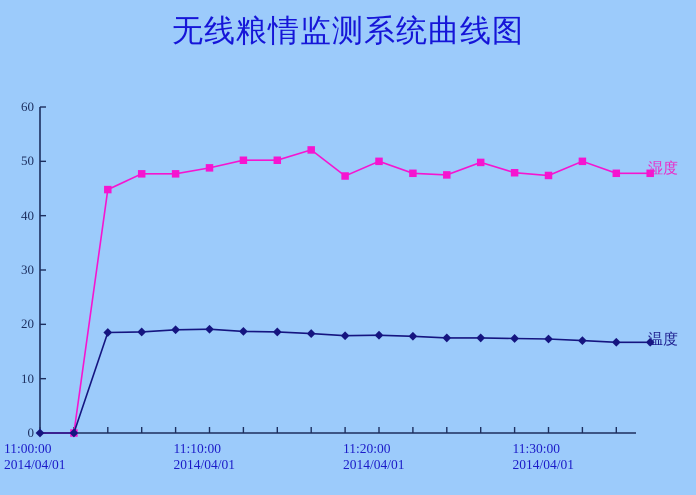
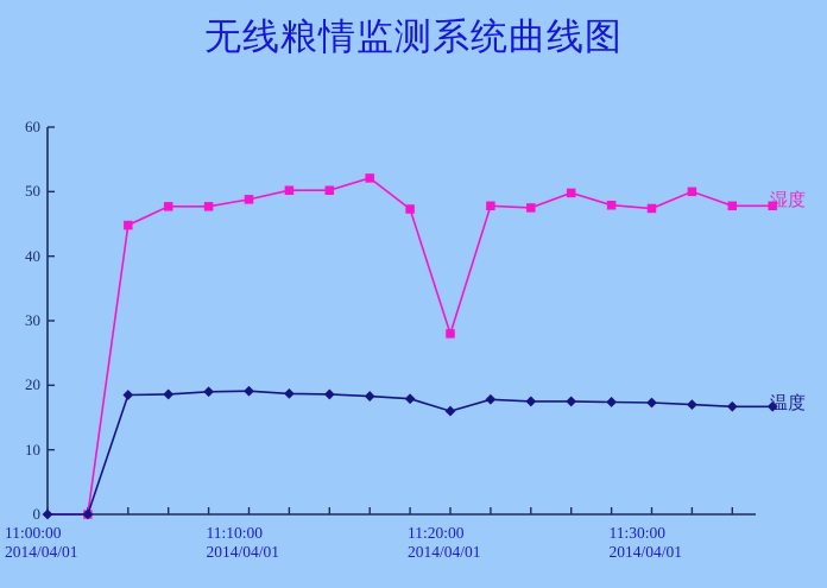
湿度/11:20:00: 50 -> 28
温度/11:20:00: 18 -> 16
